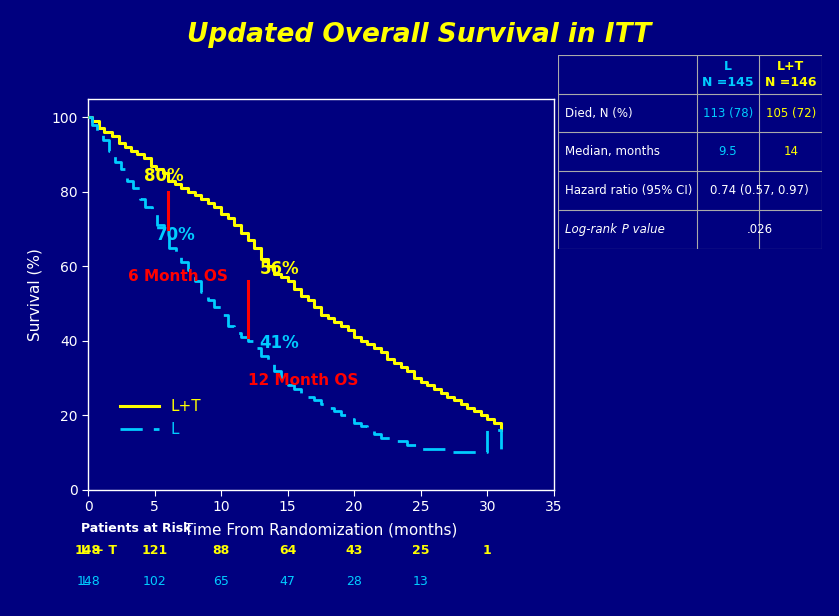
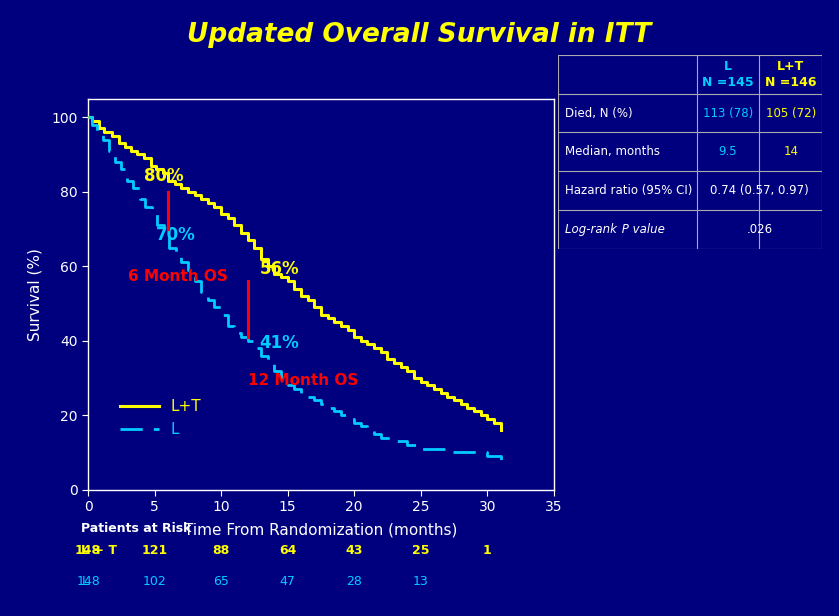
L/30: 16 -> 9
